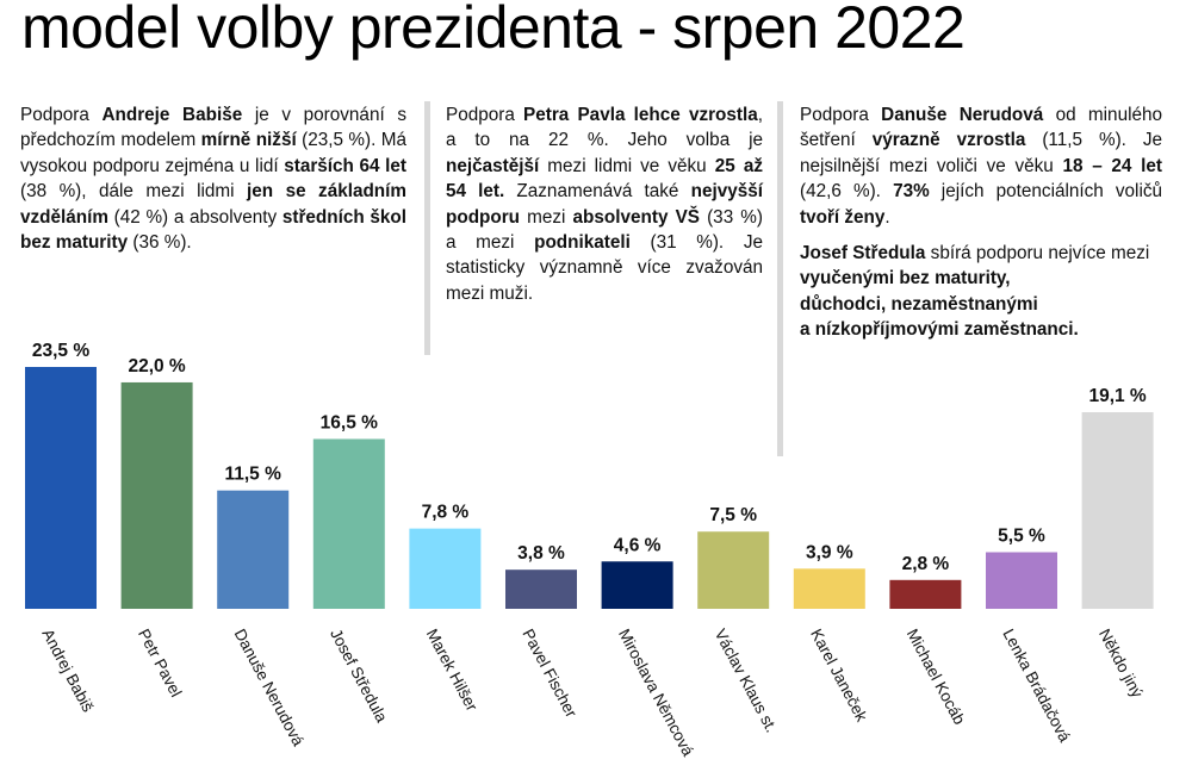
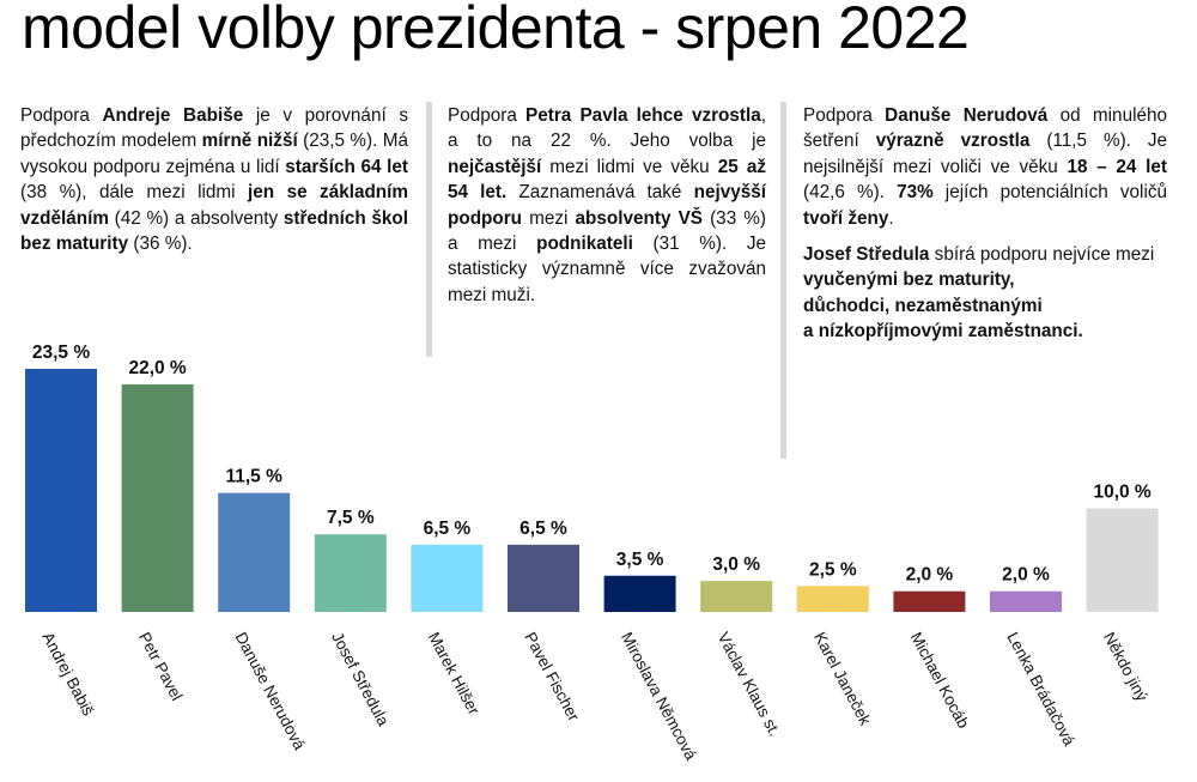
Josef Středula: 16,5 -> 7,5
Marek Hilšer: 7,8 -> 6,5
Pavel Fischer: 3,8 -> 6,5
Miroslava Němcová: 4,6 -> 3,5
Václav Klaus st.: 7,5 -> 3,0
Karel Janeček: 3,9 -> 2,5
Michael Kocáb: 2,8 -> 2,0
Lenka Brádačová: 5,5 -> 2,0
Někdo jiný: 19,1 -> 10,0
